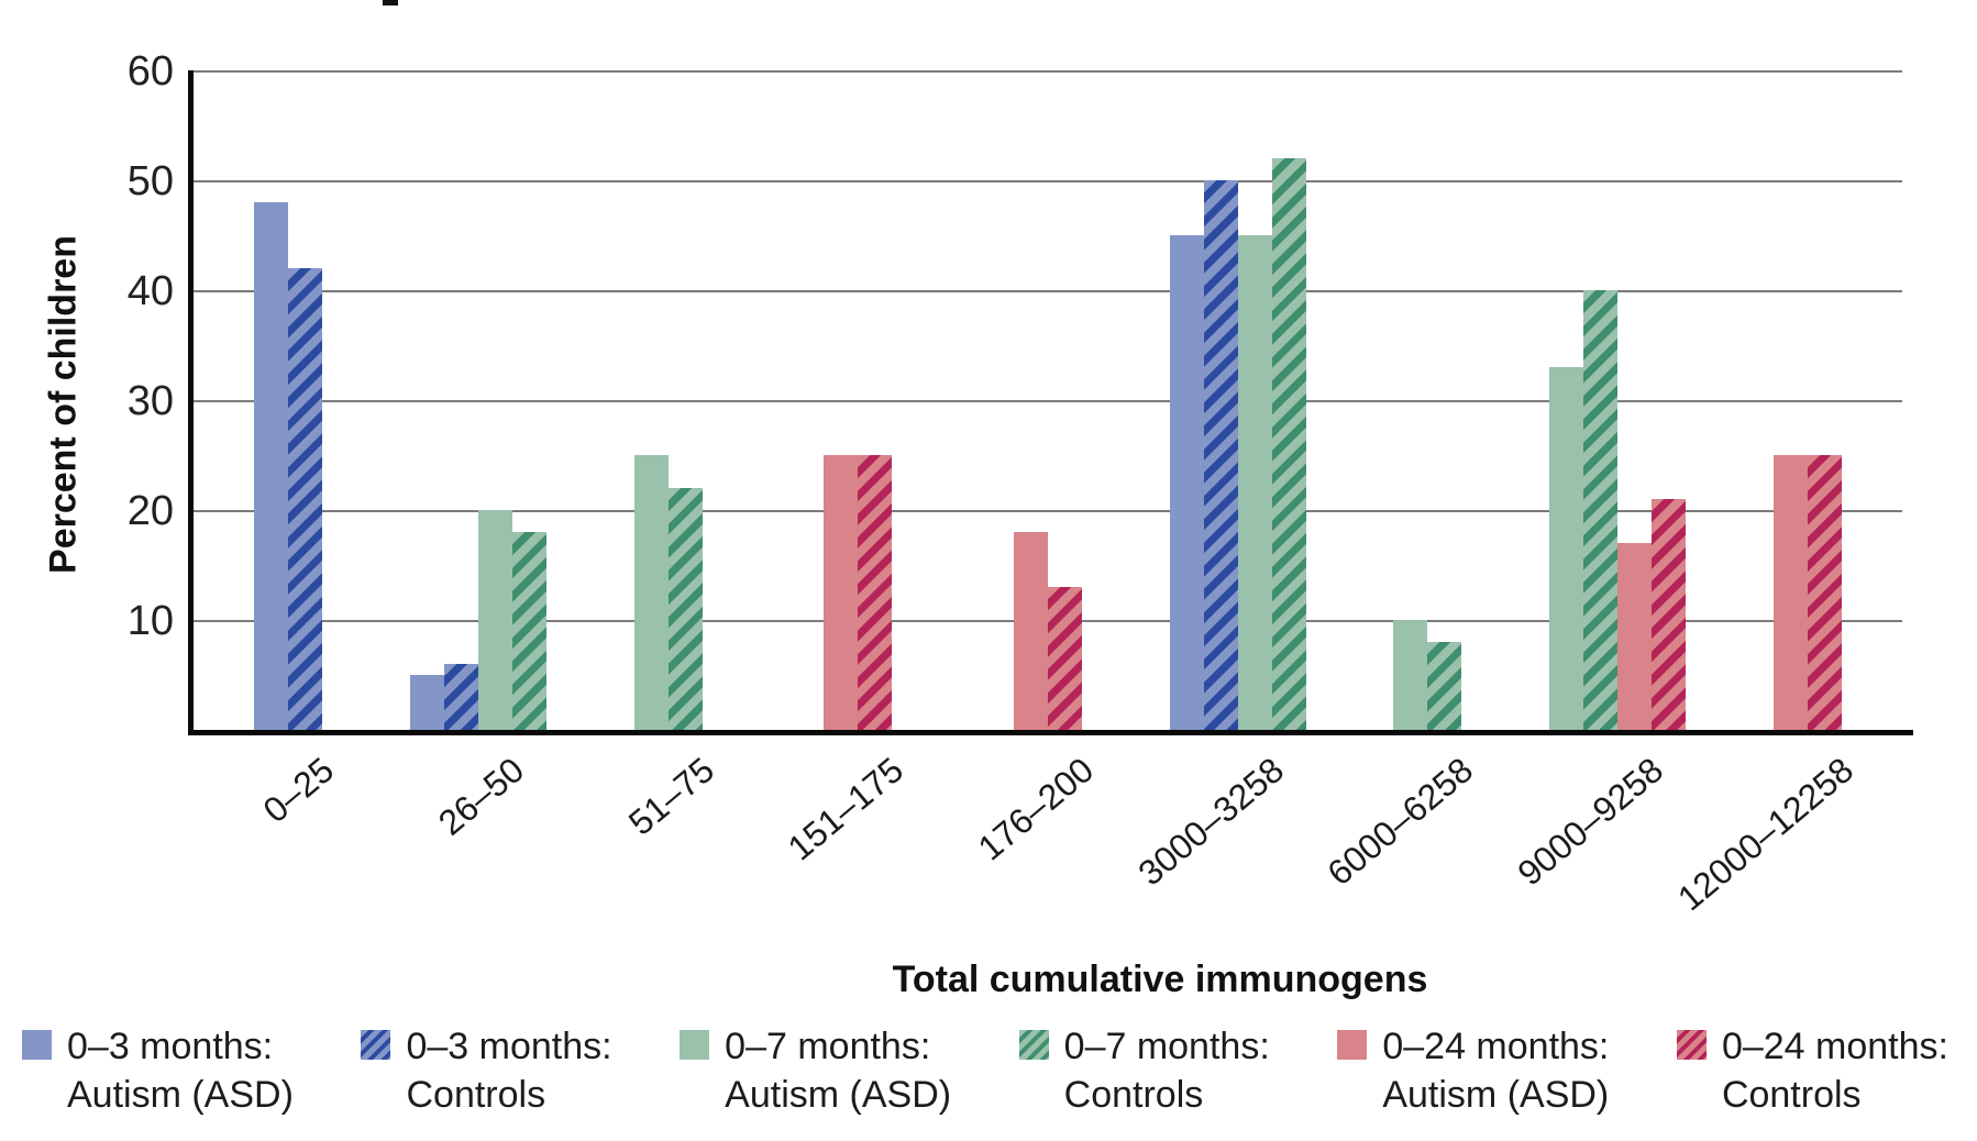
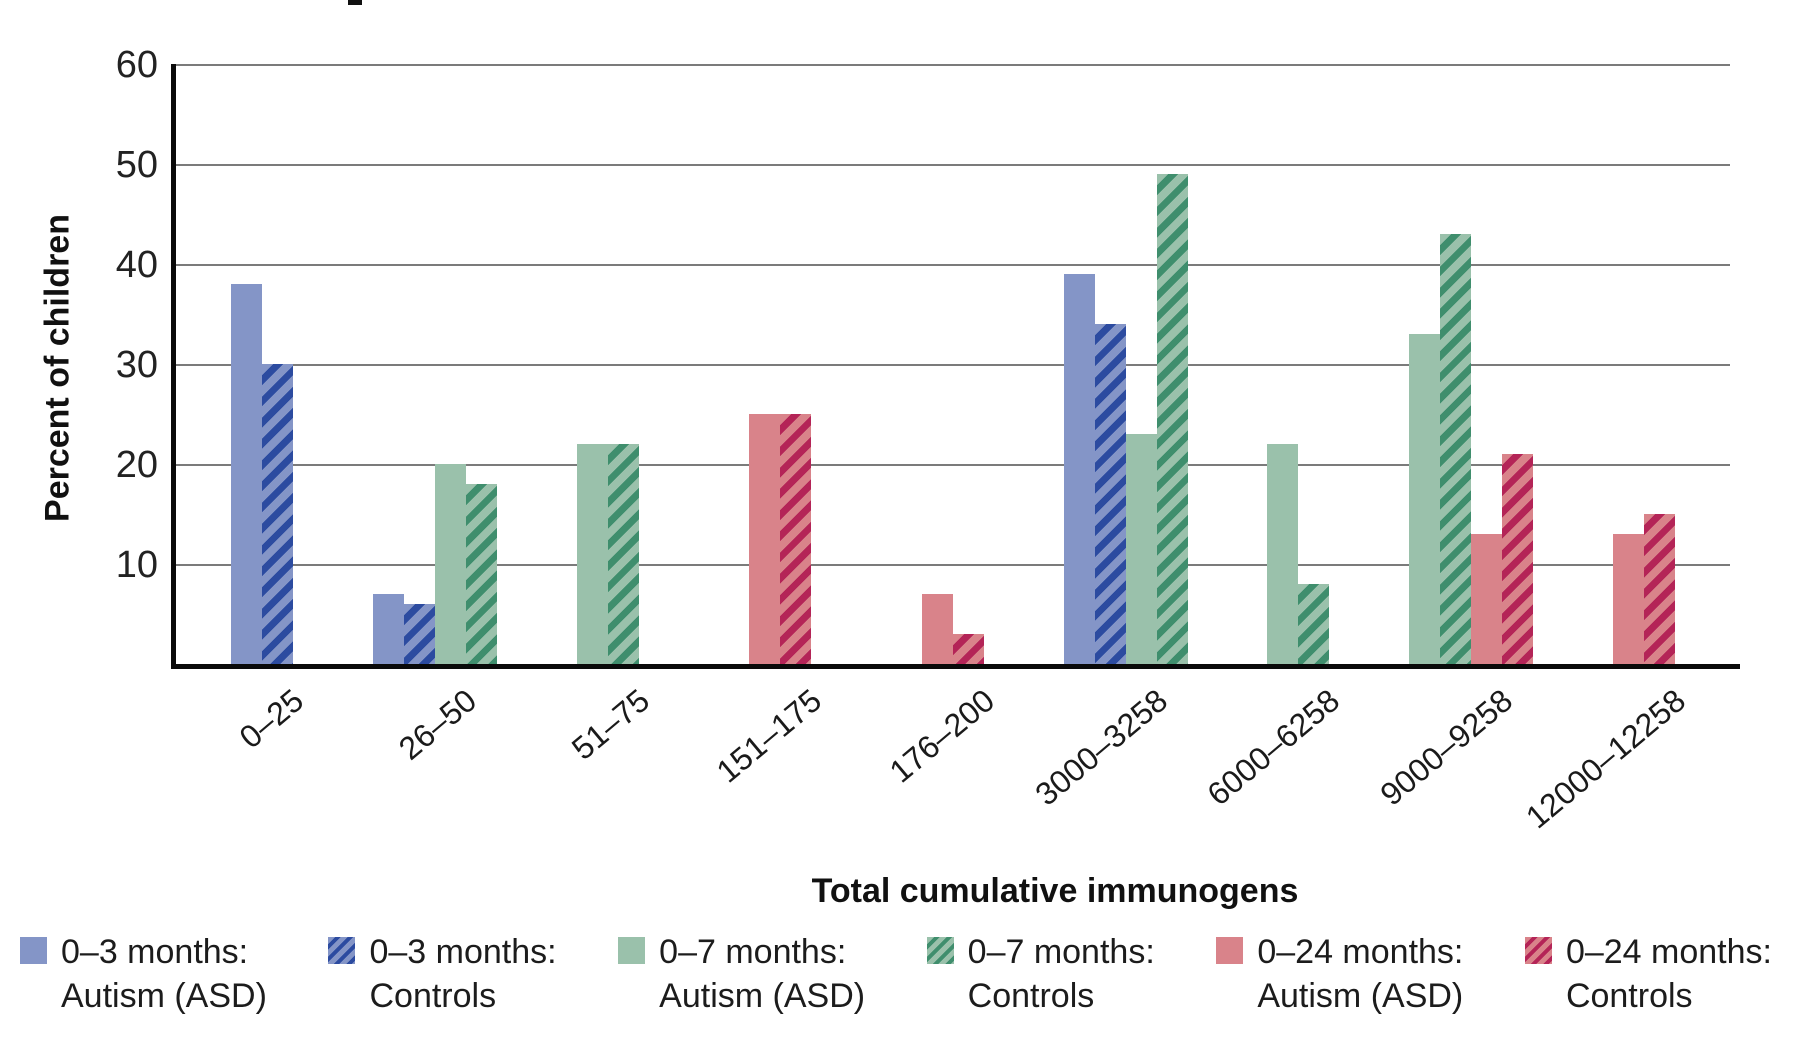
0–3 months: Autism (ASD)/0–25: 48 -> 38
0–3 months: Controls/0–25: 42 -> 30
0–3 months: Autism (ASD)/26–50: 5 -> 7
0–7 months: Autism (ASD)/51–75: 25 -> 22
0–24 months: Autism (ASD)/176–200: 18 -> 7
0–24 months: Controls/176–200: 13 -> 3
0–3 months: Autism (ASD)/3000–3258: 45 -> 39
0–3 months: Controls/3000–3258: 50 -> 34
0–7 months: Autism (ASD)/3000–3258: 45 -> 23
0–7 months: Controls/3000–3258: 52 -> 49
0–7 months: Autism (ASD)/6000–6258: 10 -> 22
0–7 months: Controls/9000–9258: 40 -> 43
0–24 months: Autism (ASD)/9000–9258: 17 -> 13
0–24 months: Autism (ASD)/12000–12258: 25 -> 13
0–24 months: Controls/12000–12258: 25 -> 15
